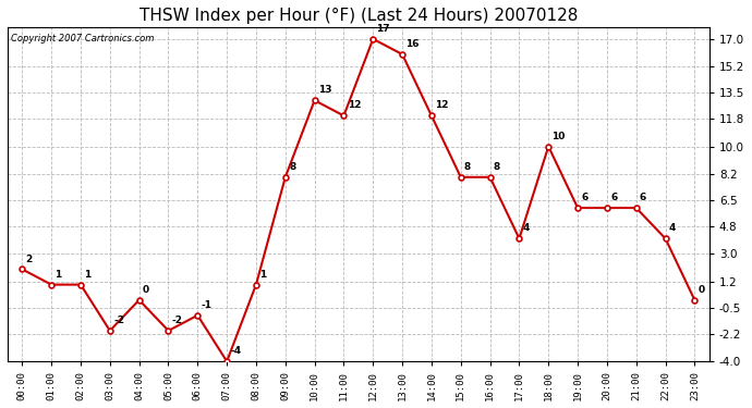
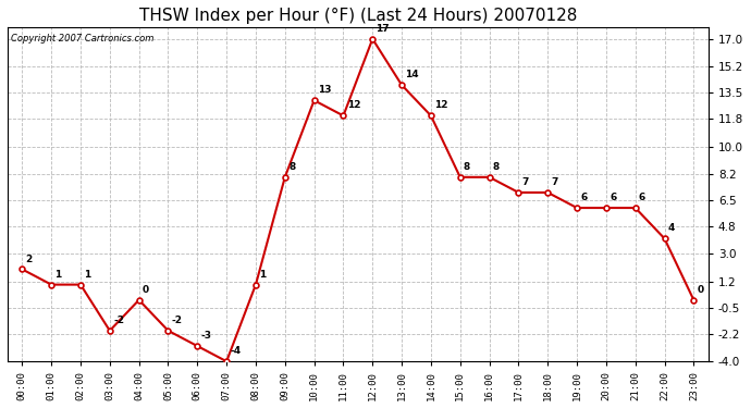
06:00: -1 -> -3
13:00: 16 -> 14
17:00: 4 -> 7
18:00: 10 -> 7
